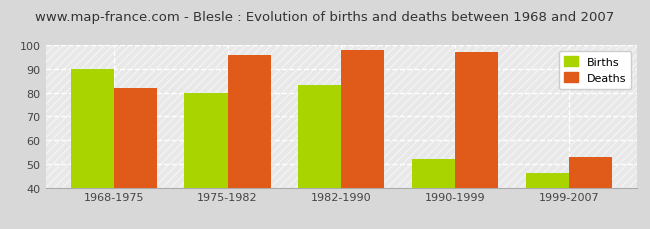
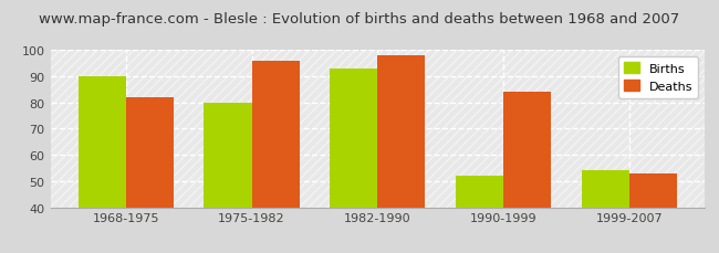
Births/1982-1990: 83 -> 93
Deaths/1990-1999: 97 -> 84
Births/1999-2007: 46 -> 54
